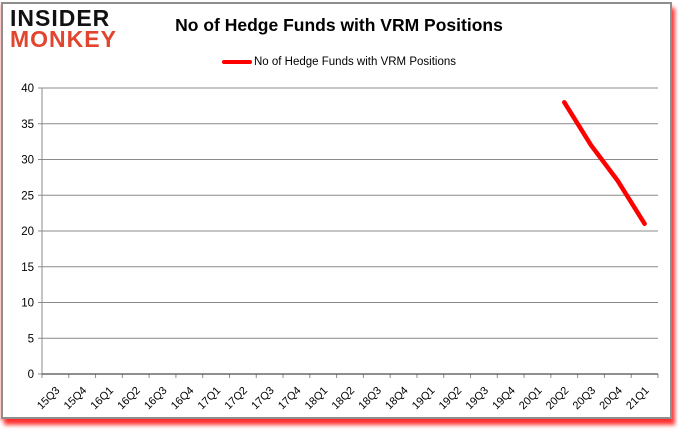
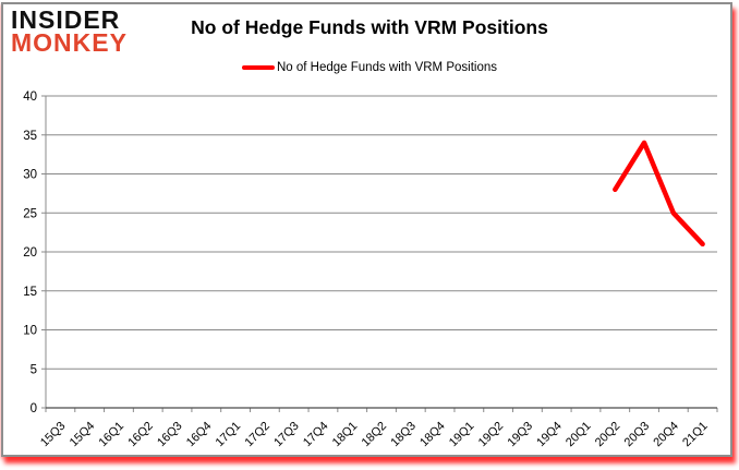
20Q2: 38 -> 28
20Q3: 32 -> 34
20Q4: 27 -> 25
